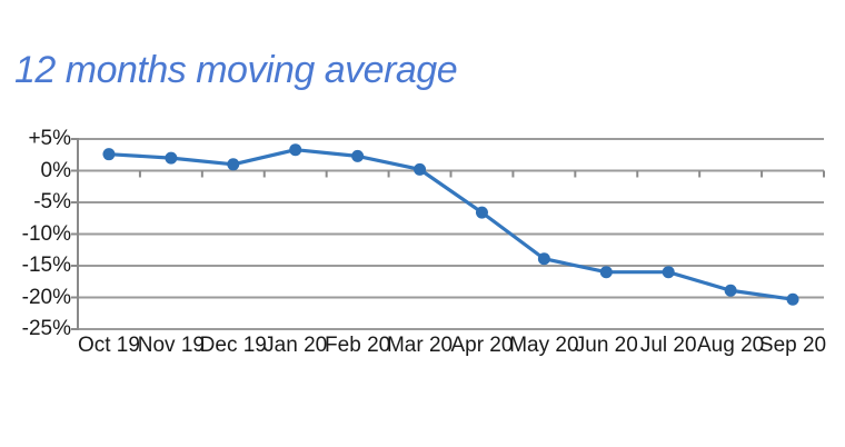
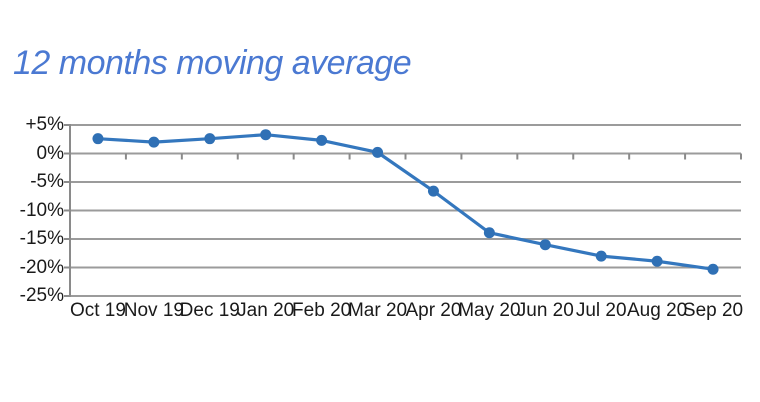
Dec 19: 1% -> 3%
Jul 20: -16% -> -18%
